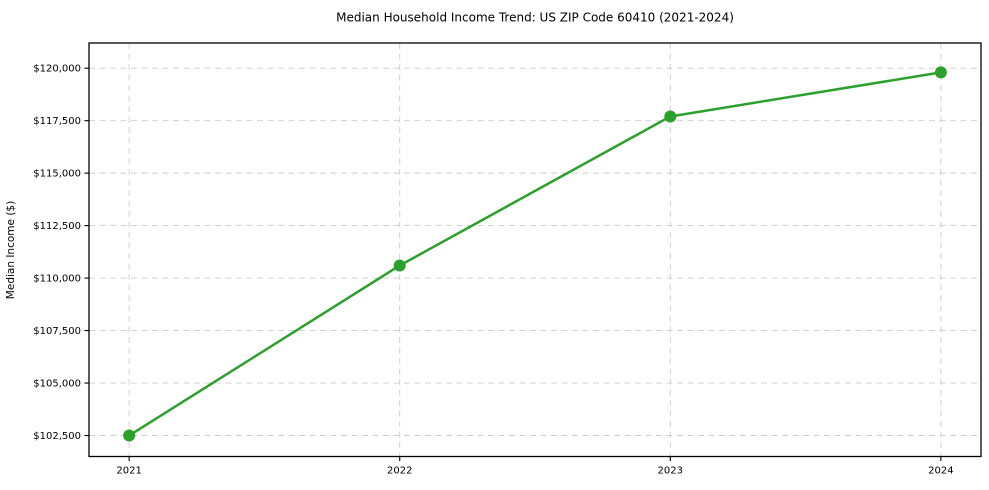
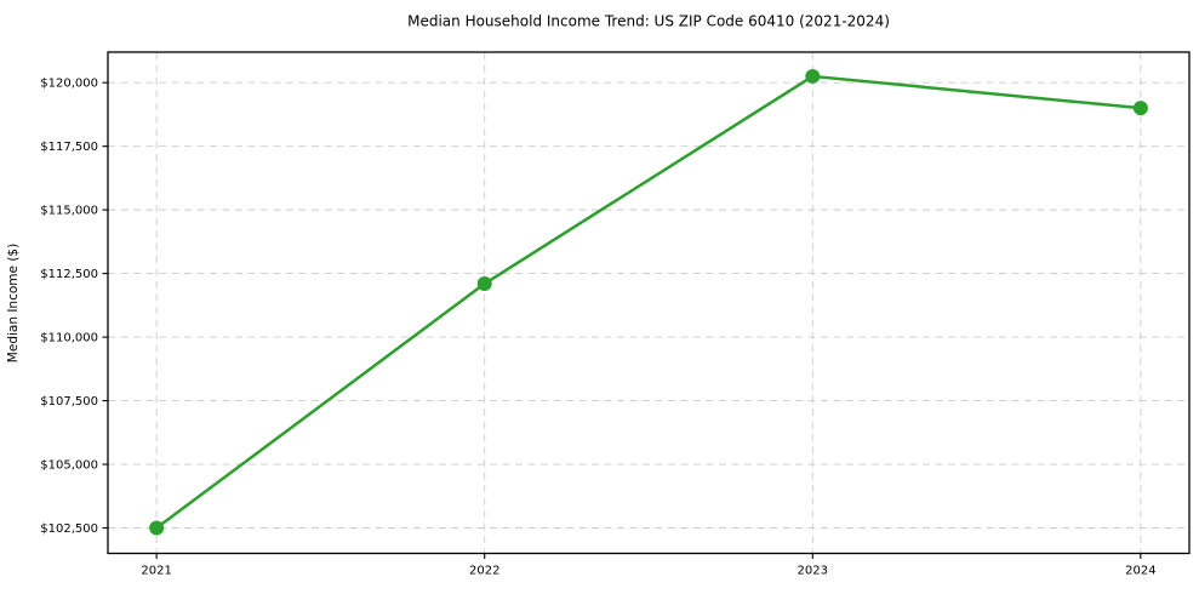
2022: $110600 -> $112100
2023: $117700 -> $120200
2024: $119800 -> $119000
